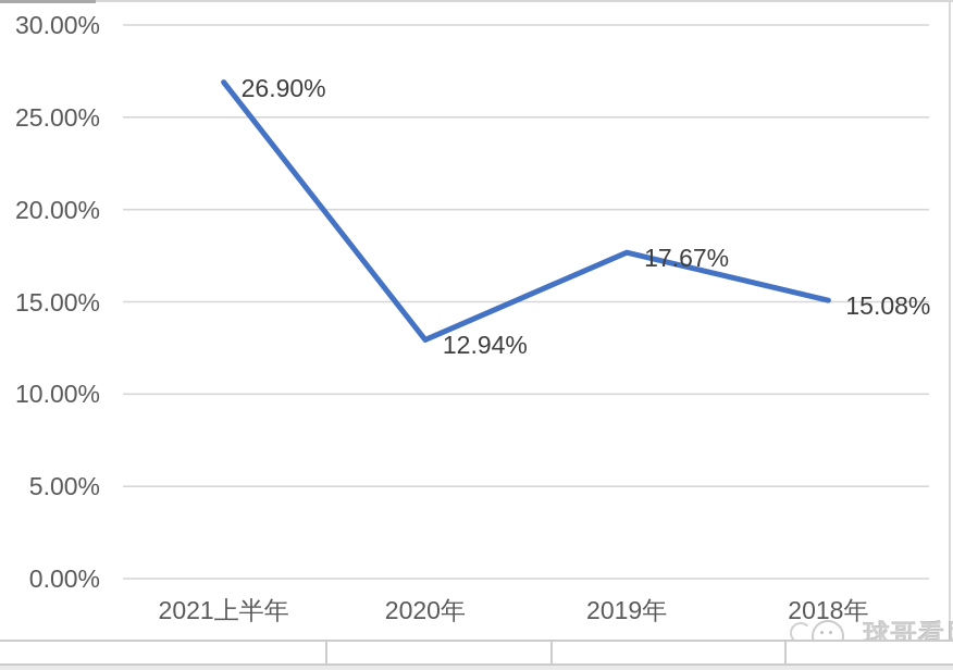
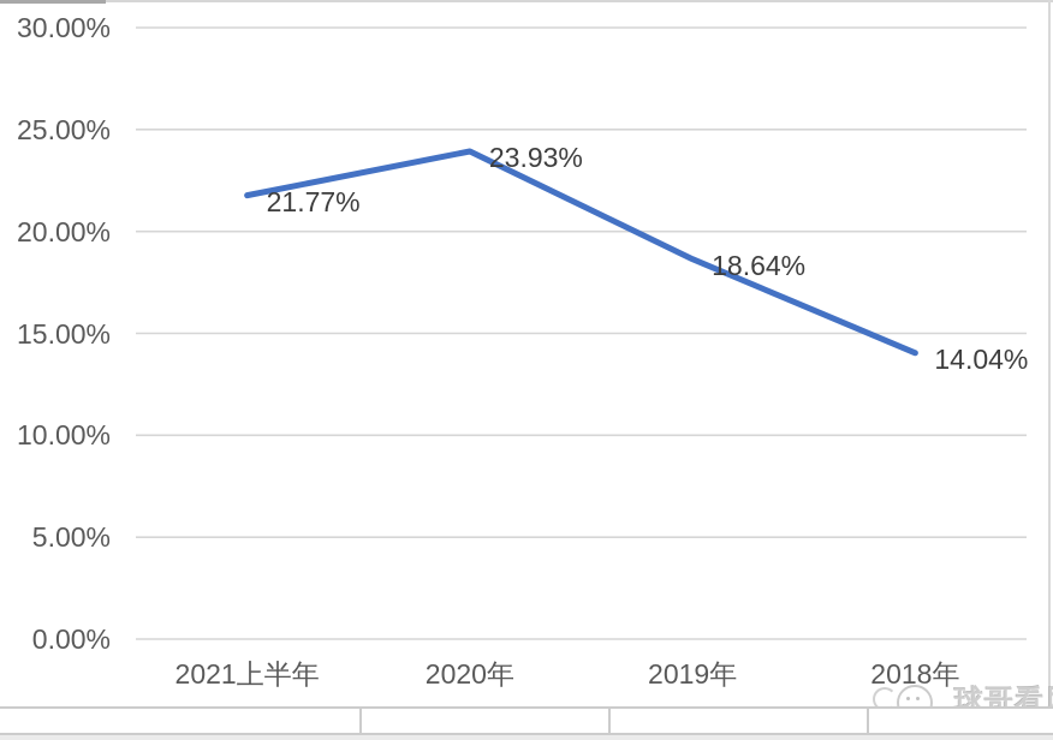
2021上半年: 26.90% -> 21.77%
2020年: 12.94% -> 23.93%
2019年: 17.67% -> 18.64%
2018年: 15.08% -> 14.04%
